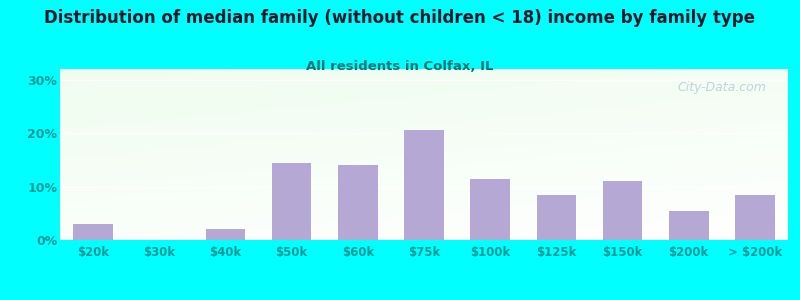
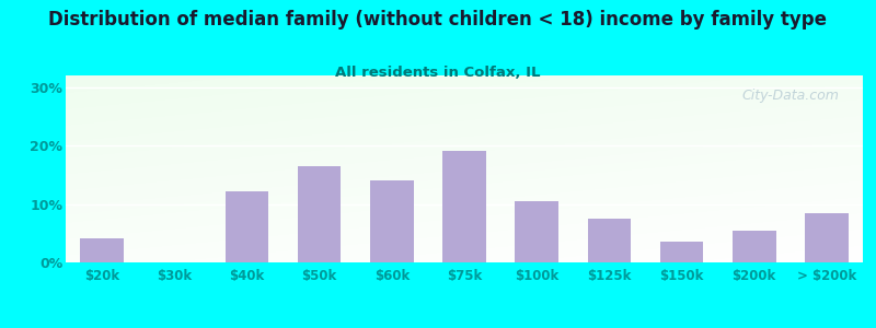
$20k: 3.0% -> 4.2%
$40k: 2.0% -> 12.2%
$50k: 14.5% -> 16.4%
$75k: 20.5% -> 19.0%
$100k: 11.5% -> 10.4%
$125k: 8.5% -> 7.4%
$150k: 11.0% -> 3.6%
